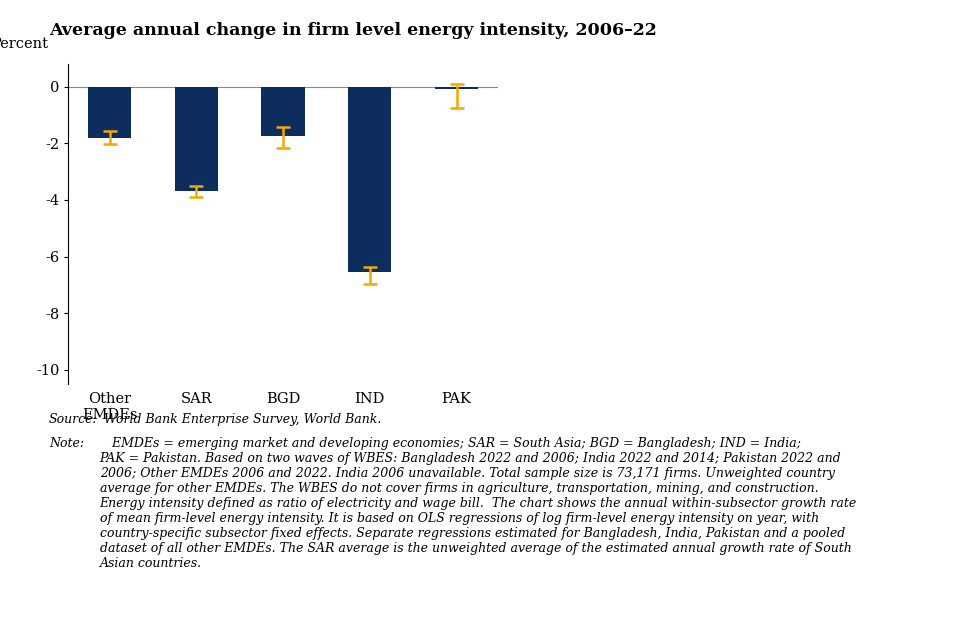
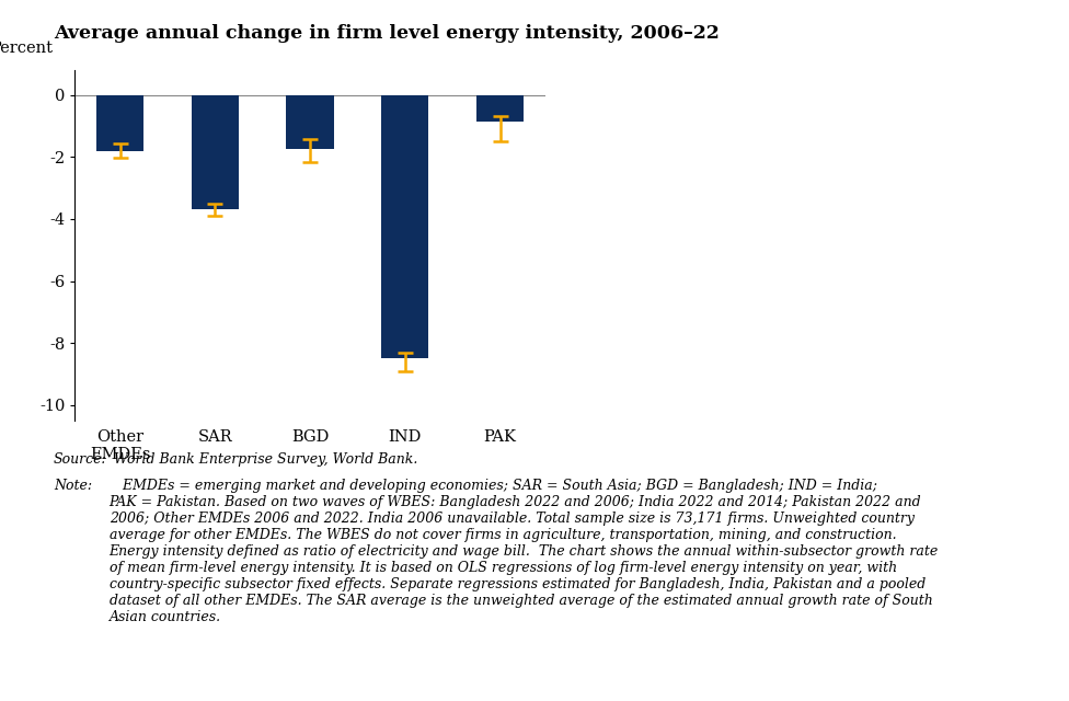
IND: -6.55 -> -8.50
PAK: -0.10 -> -0.85
